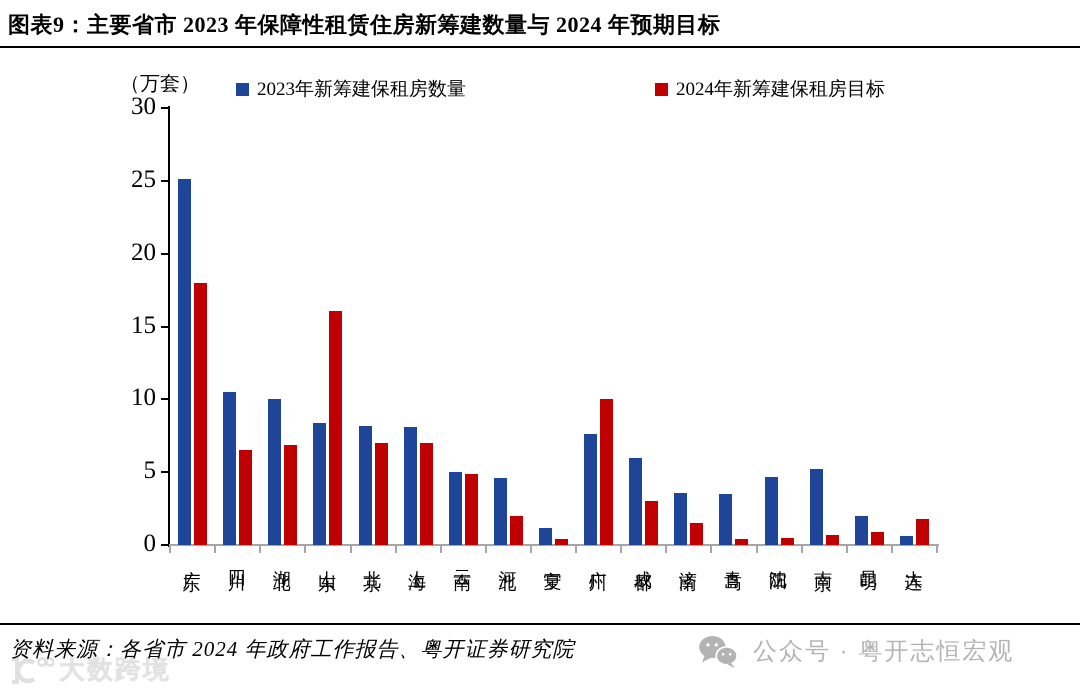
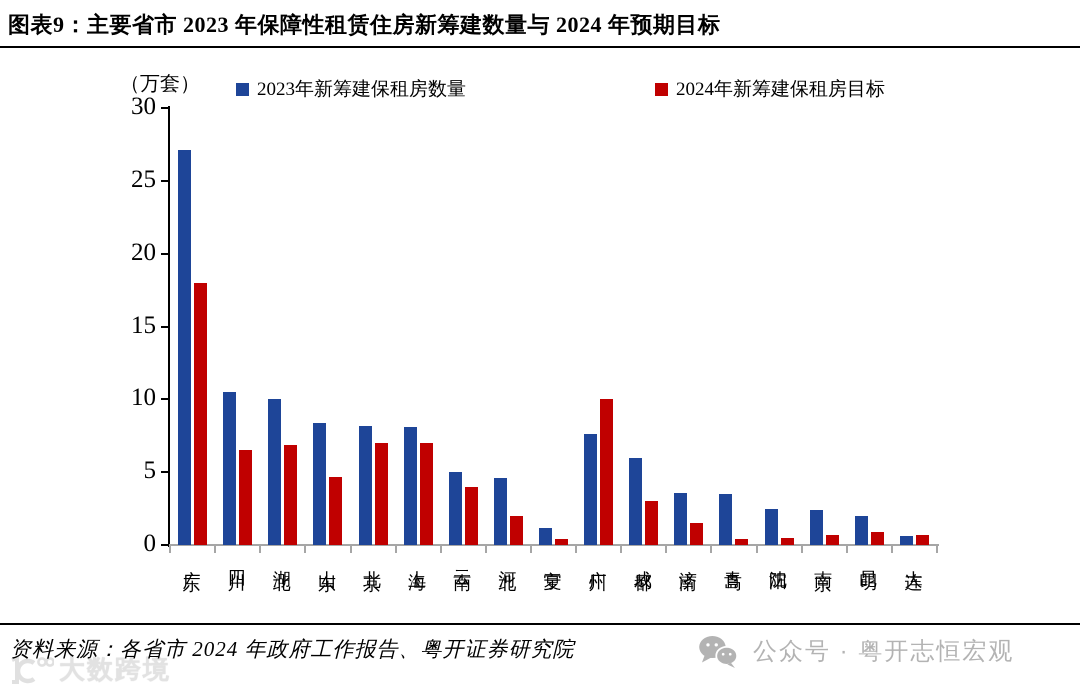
2023年新筹建保租房数量/广东: 25.1 -> 27.1
2024年新筹建保租房目标/山东: 16.1 -> 4.7
2024年新筹建保租房目标/云南: 4.9 -> 4.0
2023年新筹建保租房数量/沈阳: 4.7 -> 2.5
2023年新筹建保租房数量/南京: 5.2 -> 2.4
2024年新筹建保租房目标/大连: 1.8 -> 0.7
